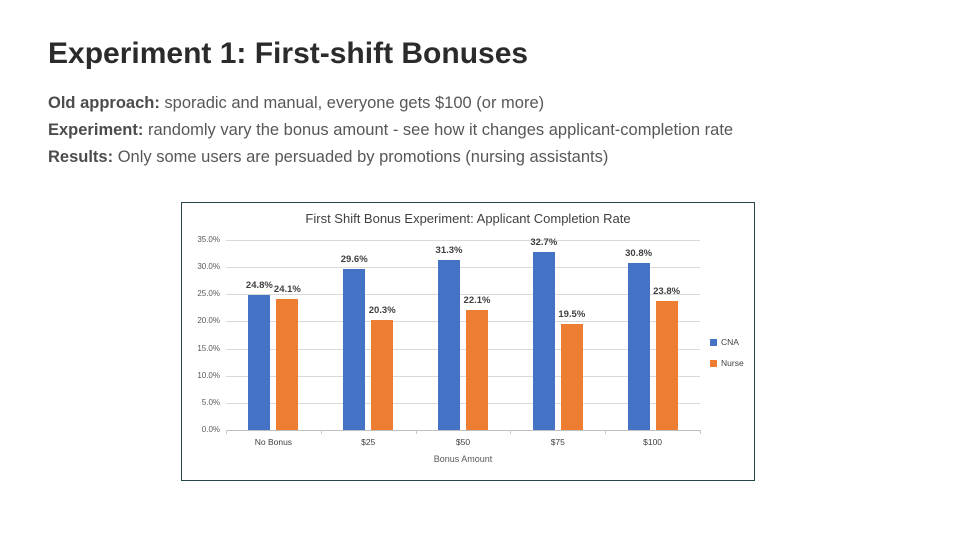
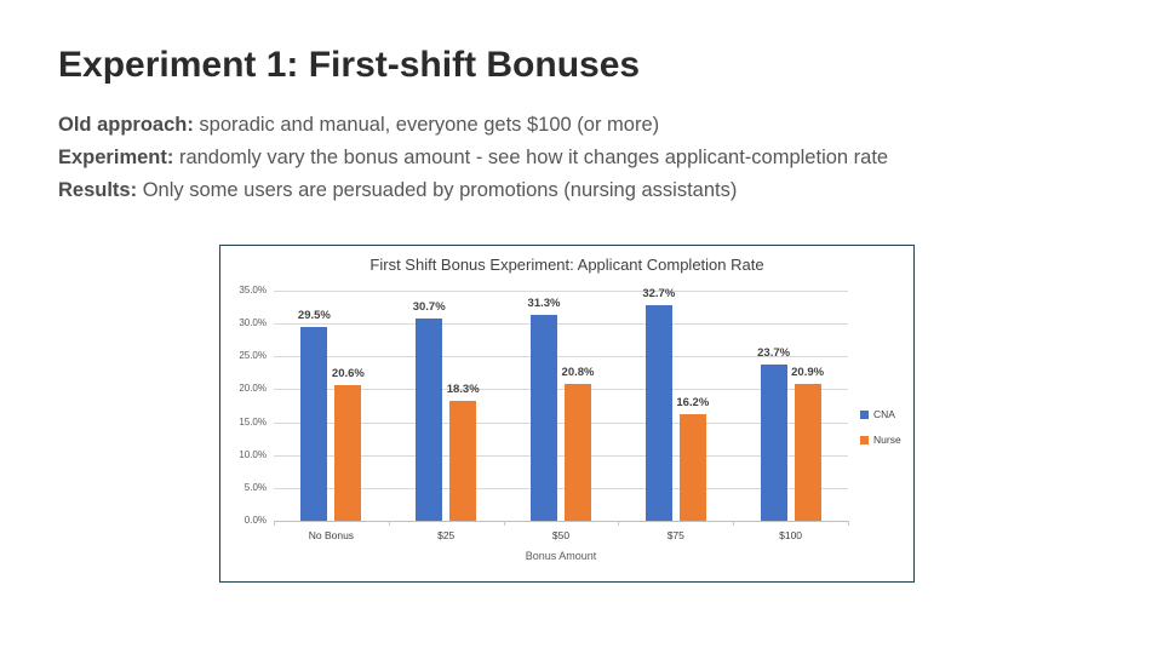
CNA/No Bonus: 24.8% -> 29.5%
Nurse/No Bonus: 24.1% -> 20.6%
CNA/$25: 29.6% -> 30.7%
Nurse/$25: 20.3% -> 18.3%
Nurse/$50: 22.1% -> 20.8%
Nurse/$75: 19.5% -> 16.2%
CNA/$100: 30.8% -> 23.7%
Nurse/$100: 23.8% -> 20.9%
